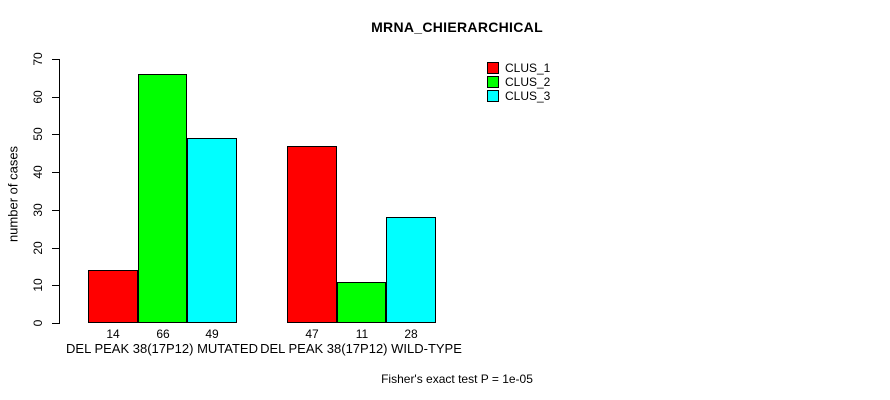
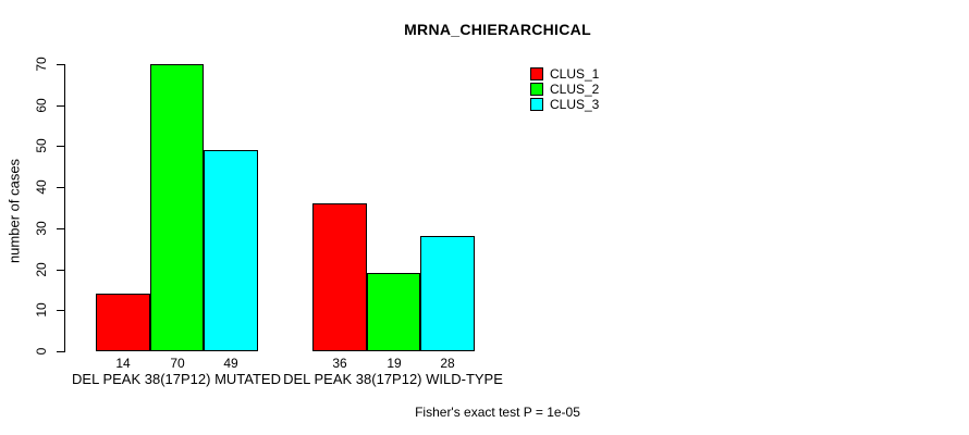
CLUS_2/DEL PEAK 38(17P12) MUTATED: 66 -> 70
CLUS_1/DEL PEAK 38(17P12) WILD-TYPE: 47 -> 36
CLUS_2/DEL PEAK 38(17P12) WILD-TYPE: 11 -> 19
